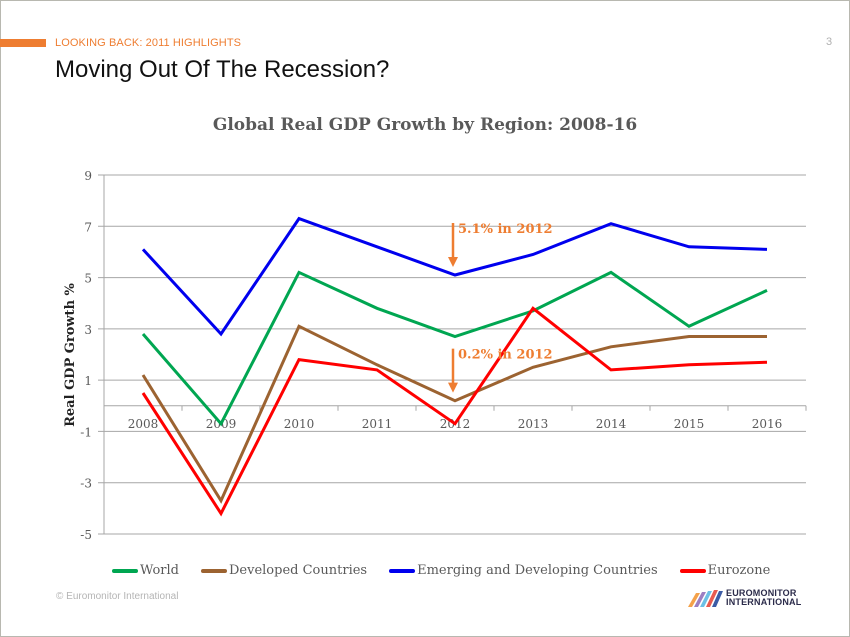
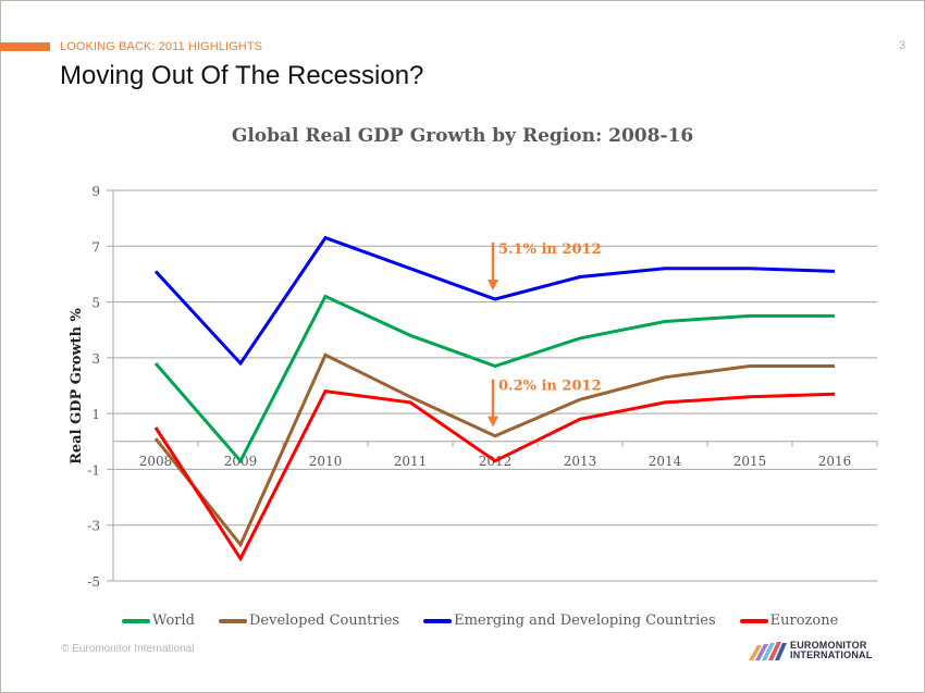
Developed Countries/2008: 1.2 -> 0.1
Eurozone/2013: 3.8 -> 0.8
World/2014: 5.2 -> 4.3
Emerging and Developing Countries/2014: 7.1 -> 6.2
World/2015: 3.1 -> 4.5
